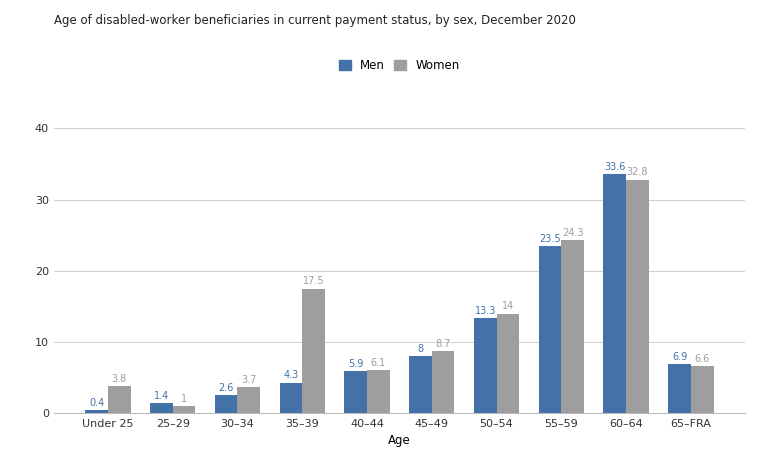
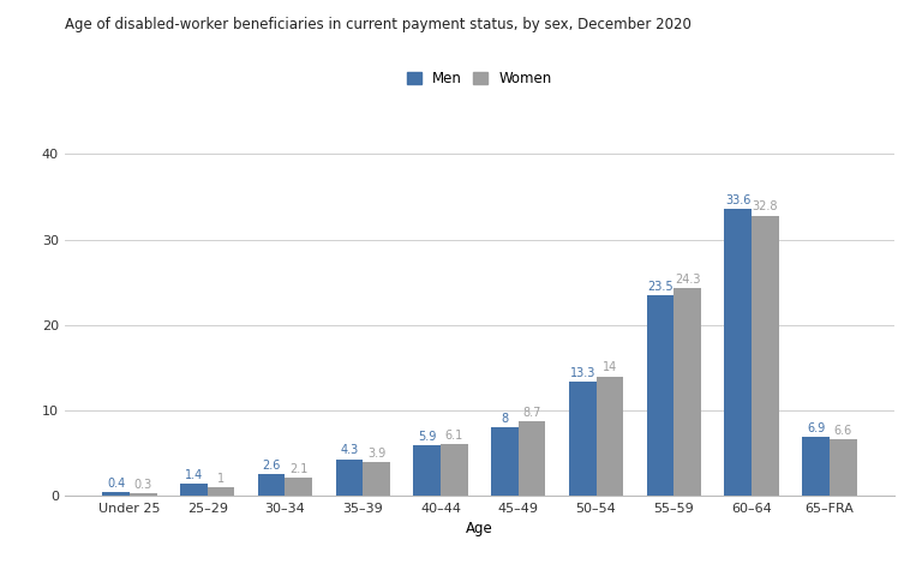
Women/Under 25: 3.8 -> 0.3
Women/30–34: 3.7 -> 2.1
Women/35–39: 17.5 -> 3.9
